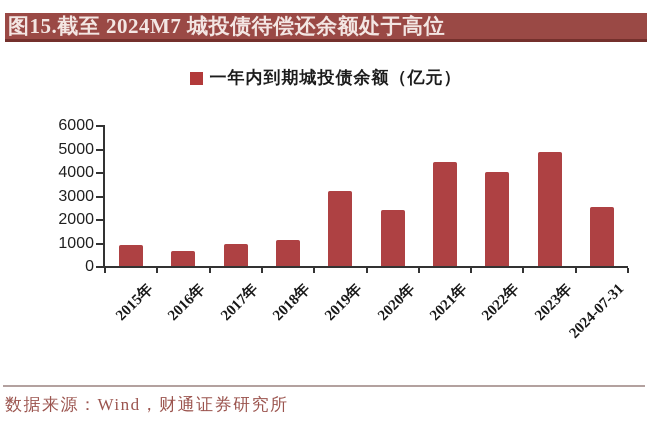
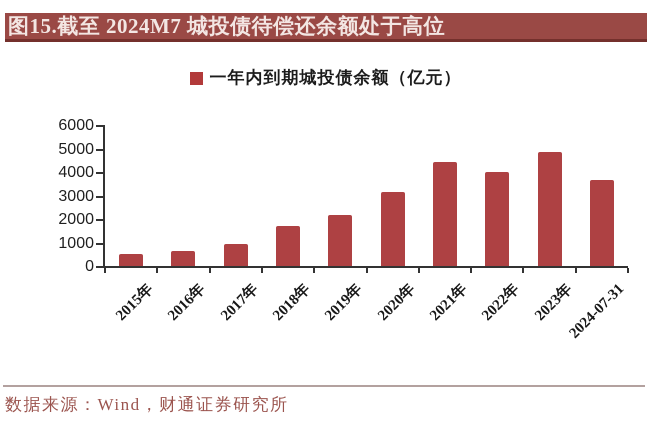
2015年: 900 -> 500
2018年: 1100 -> 1700
2019年: 3200 -> 2200
2020年: 2400 -> 3100
2024-07-31: 2500 -> 3600
